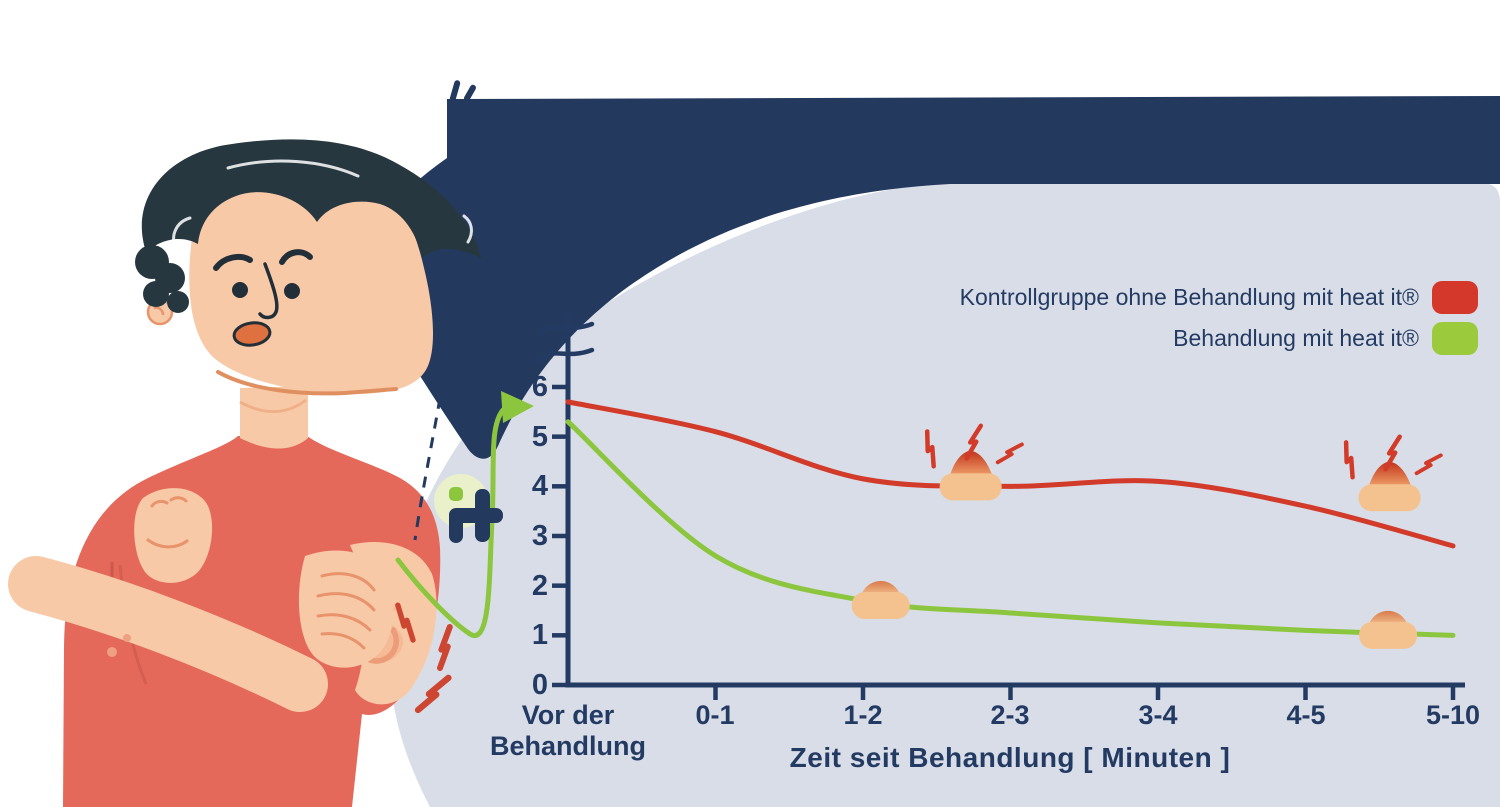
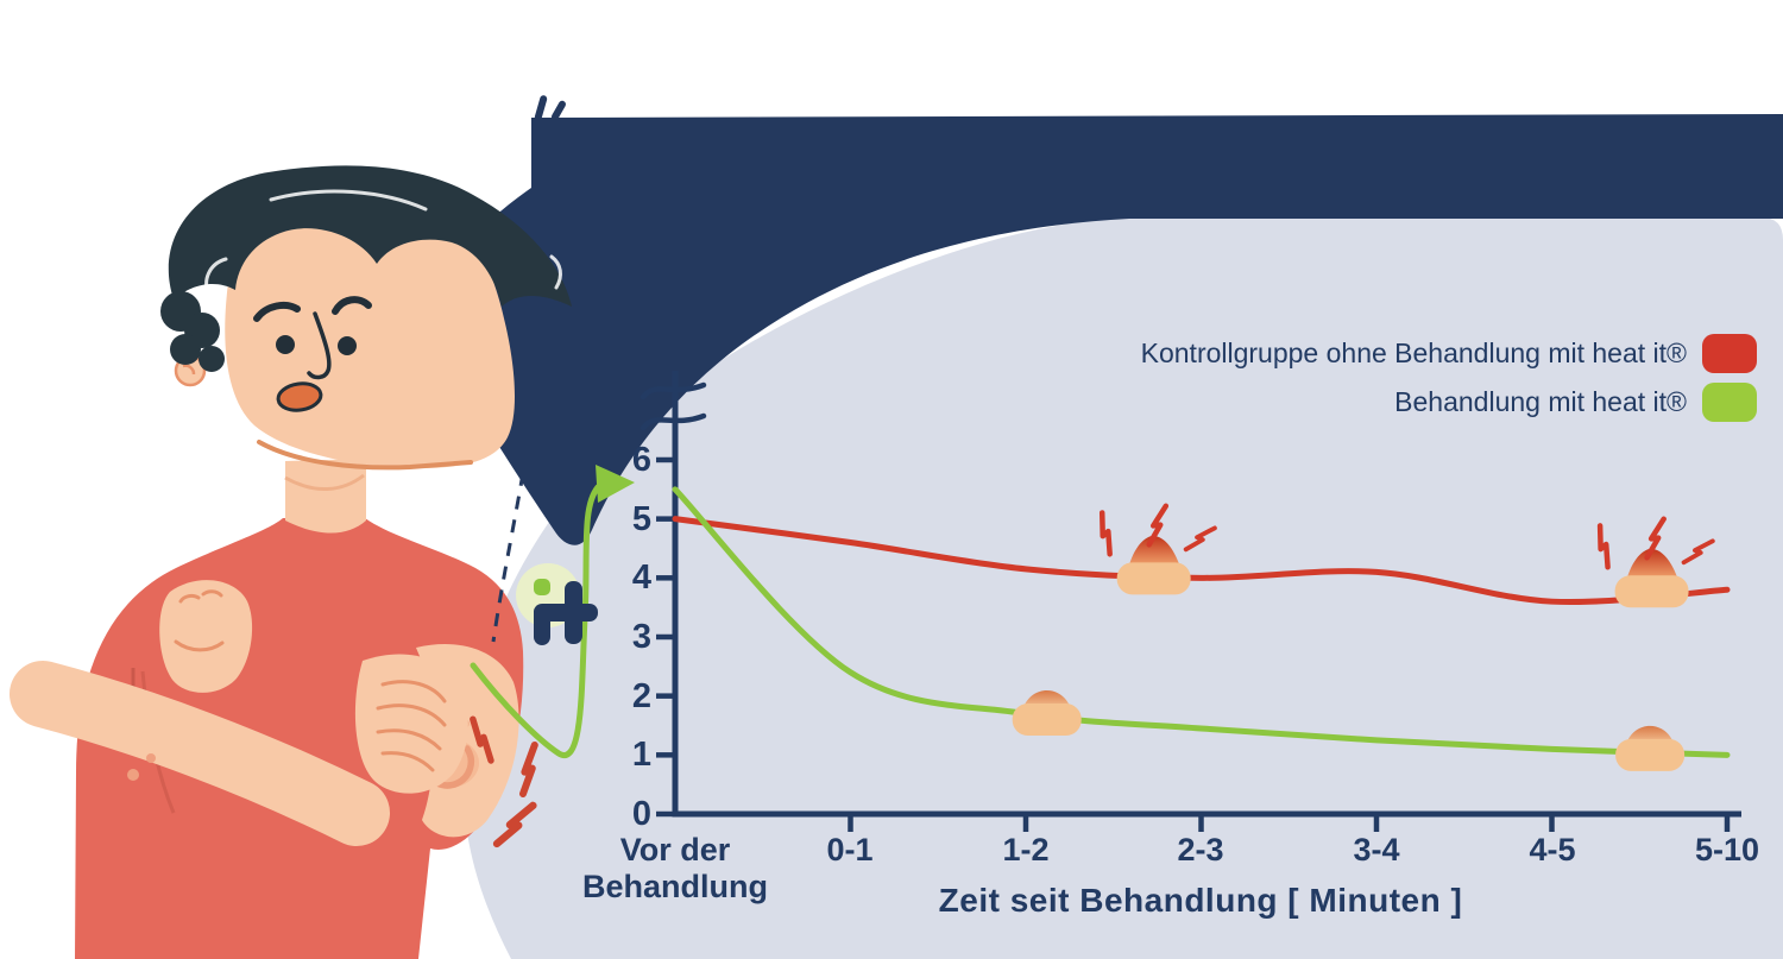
Kontrollgruppe ohne Behandlung mit heat it®/Vor der Behandlung: 5.7 -> 5.0
Behandlung mit heat it®/Vor der Behandlung: 5.3 -> 5.5
Kontrollgruppe ohne Behandlung mit heat it®/0-1: 5.1 -> 4.6
Behandlung mit heat it®/0-1: 2.6 -> 2.4
Kontrollgruppe ohne Behandlung mit heat it®/5-10: 2.8 -> 3.8
